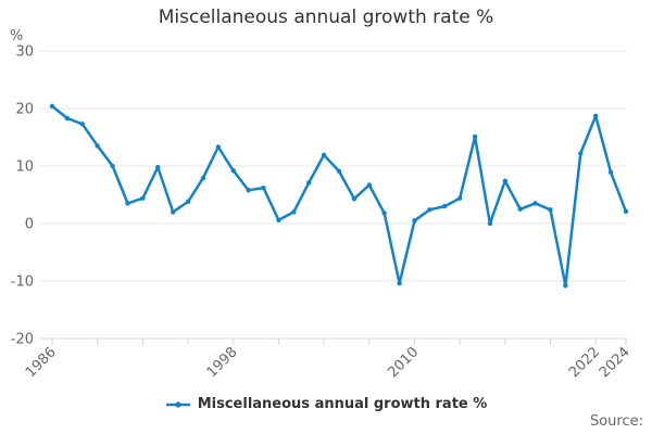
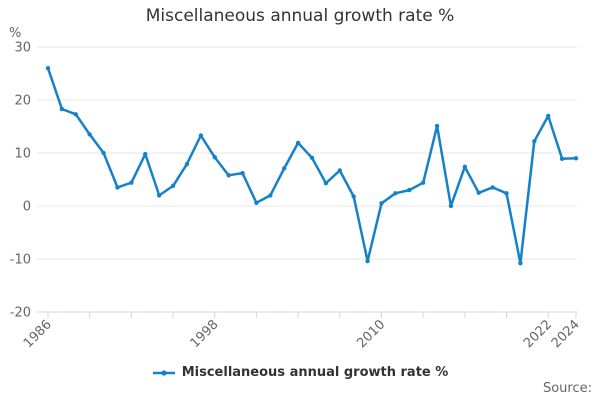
1986: 20 -> 26
2022: 19 -> 17
2024: 2 -> 9
